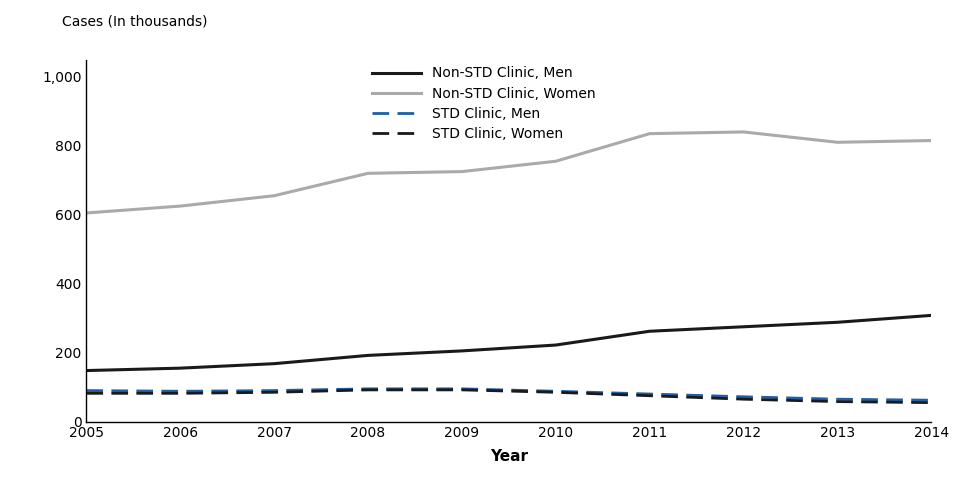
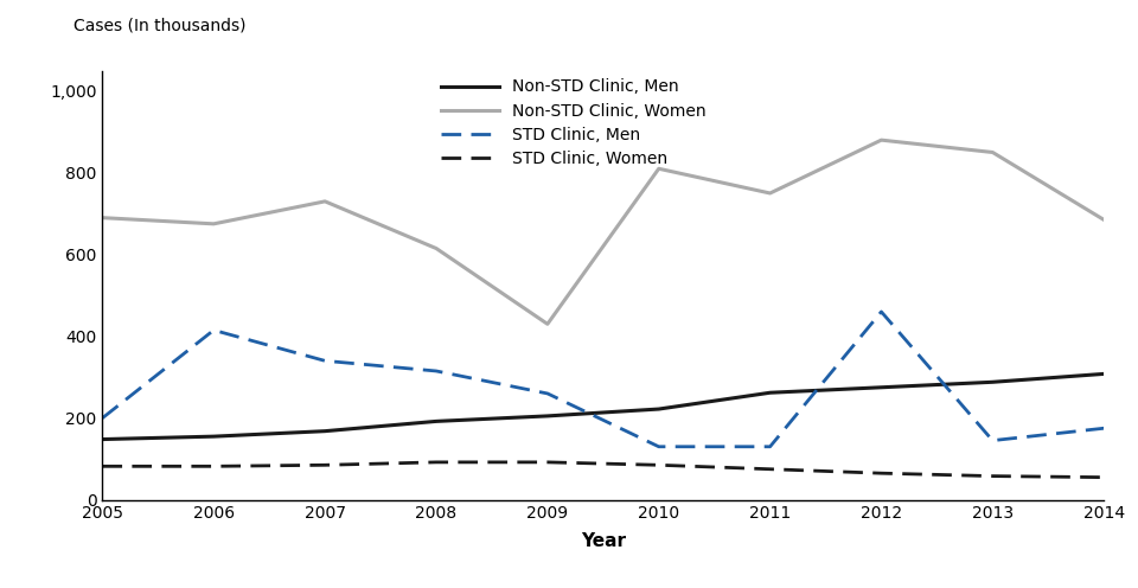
Non-STD Clinic, Women/2005: 605 -> 690
STD Clinic, Men/2005: 90 -> 200
Non-STD Clinic, Women/2006: 625 -> 675
STD Clinic, Men/2006: 88 -> 415
Non-STD Clinic, Women/2007: 655 -> 730
STD Clinic, Men/2007: 90 -> 340
Non-STD Clinic, Women/2008: 720 -> 615
STD Clinic, Men/2008: 95 -> 315
Non-STD Clinic, Women/2009: 725 -> 430
STD Clinic, Men/2009: 95 -> 260
Non-STD Clinic, Women/2010: 755 -> 810
STD Clinic, Men/2010: 88 -> 130
Non-STD Clinic, Women/2011: 835 -> 750
STD Clinic, Men/2011: 80 -> 130
Non-STD Clinic, Women/2012: 840 -> 880
STD Clinic, Men/2012: 72 -> 460
Non-STD Clinic, Women/2013: 810 -> 850
STD Clinic, Men/2013: 65 -> 145
Non-STD Clinic, Women/2014: 815 -> 685
STD Clinic, Men/2014: 62 -> 175
